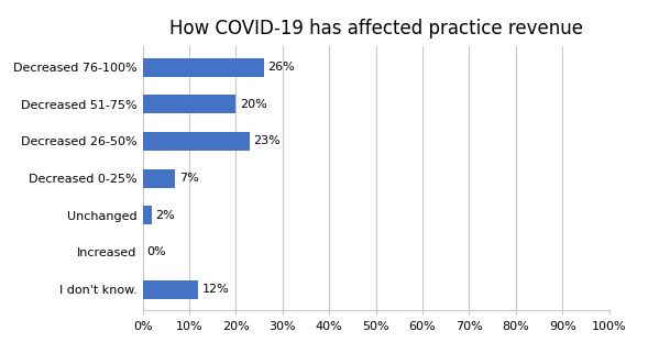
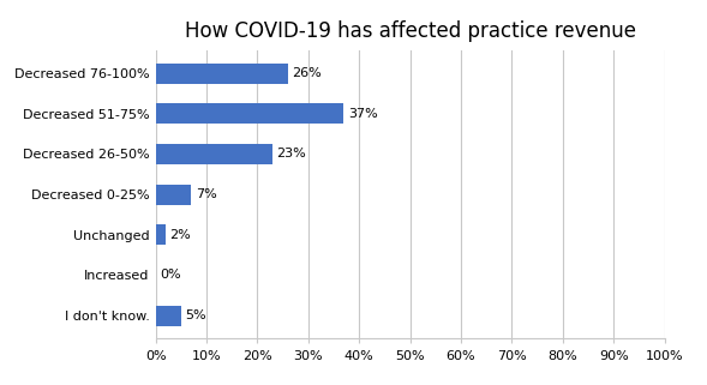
Decreased 51-75%: 20% -> 37%
I don't know.: 12% -> 5%
